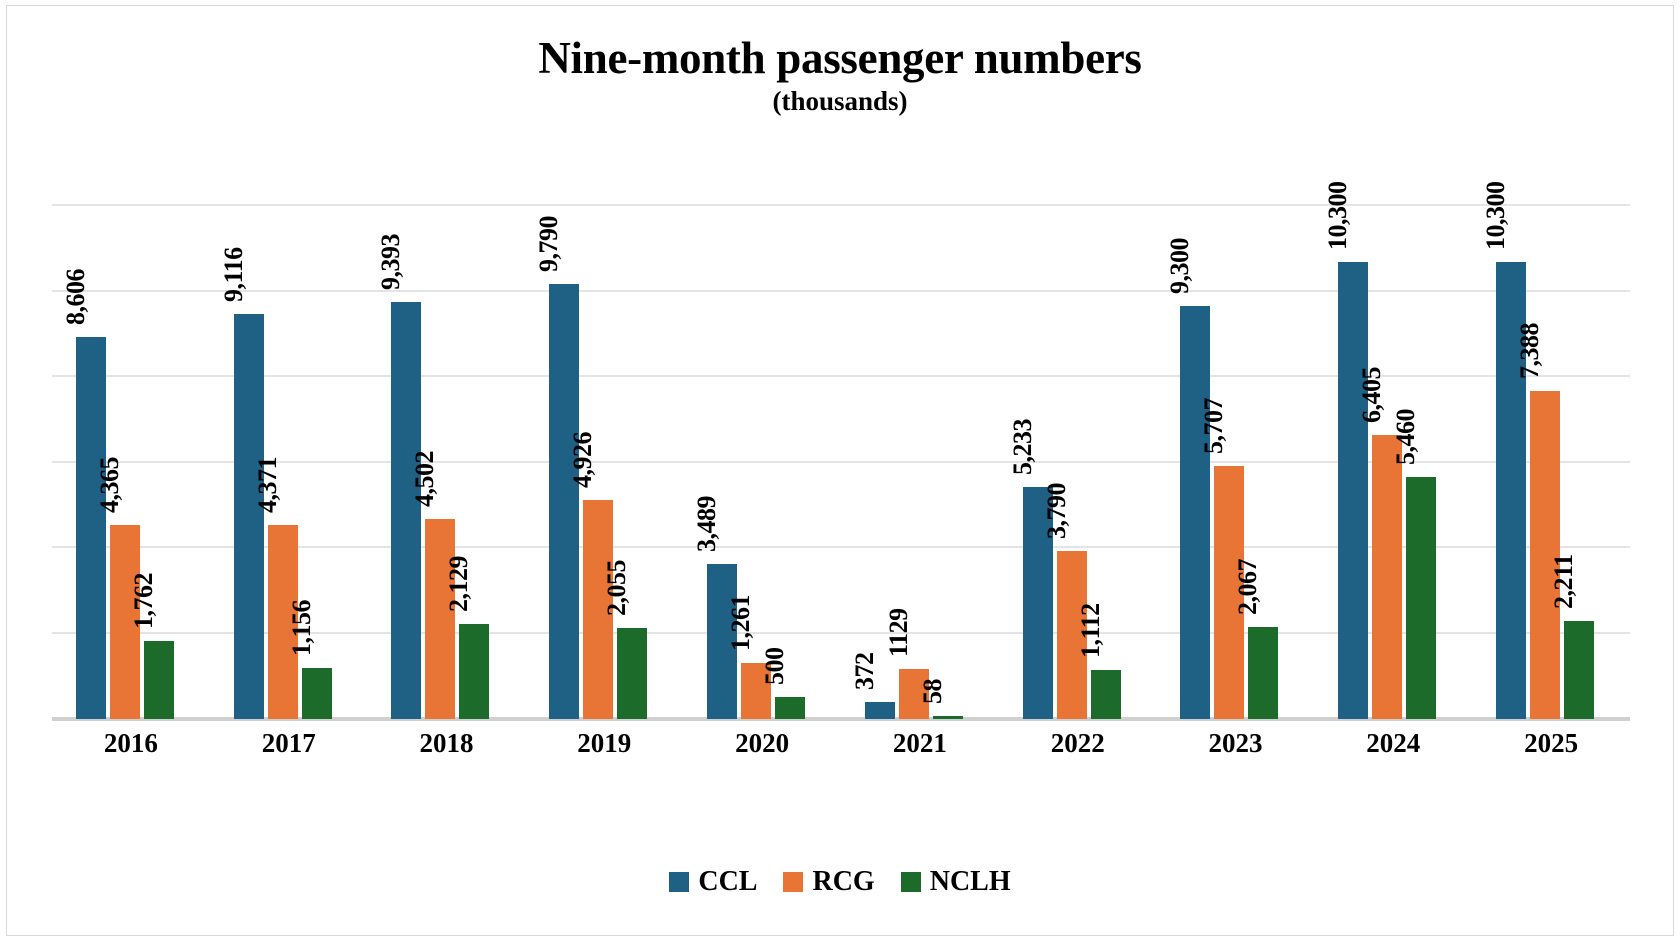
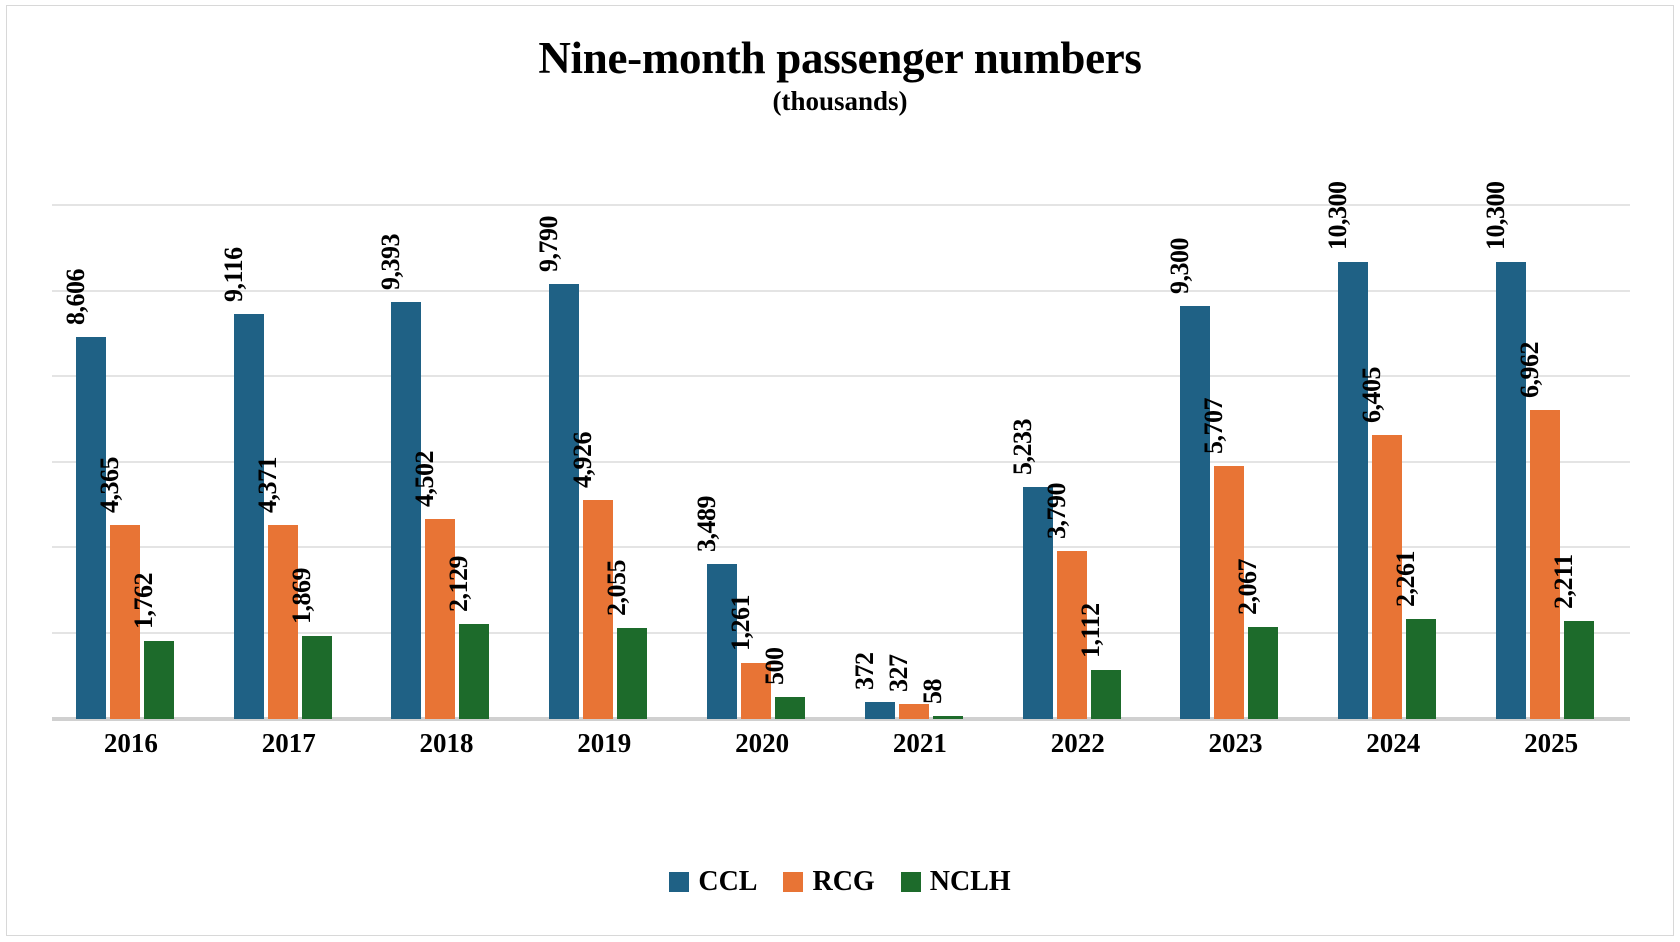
NCLH/2017: 1,156 -> 1,869
RCG/2021: 1129 -> 327
NCLH/2024: 5,460 -> 2,261
RCG/2025: 7,388 -> 6,962
